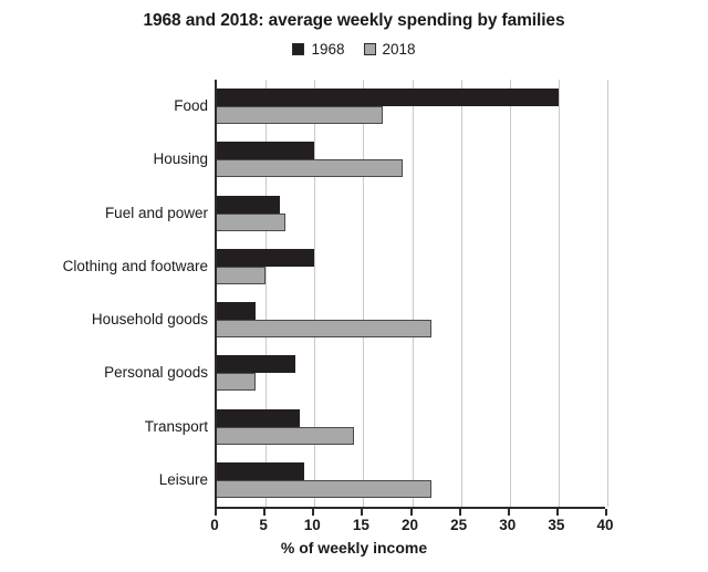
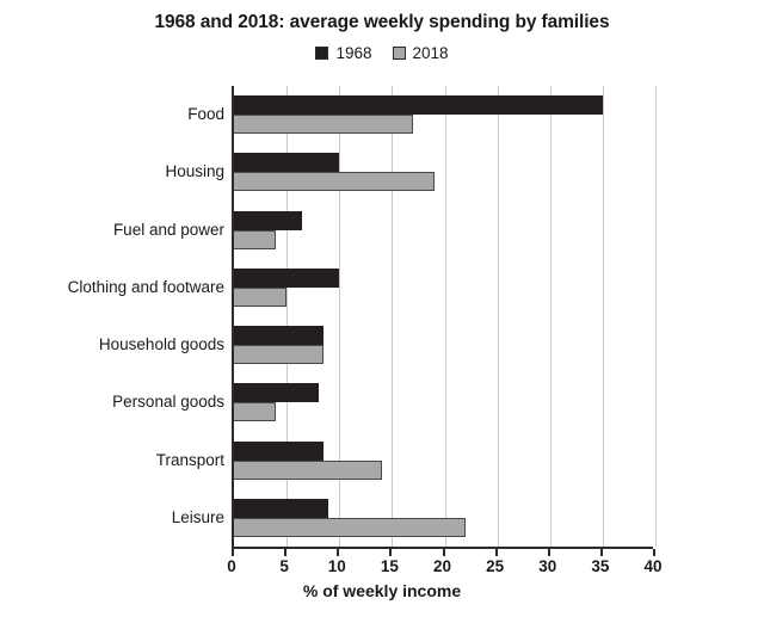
2018/Fuel and power: 7 -> 4
1968/Household goods: 4 -> 8
2018/Household goods: 22 -> 8
